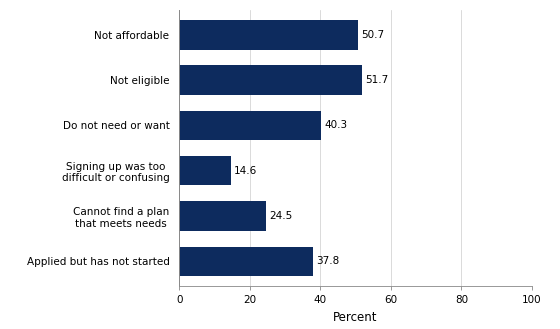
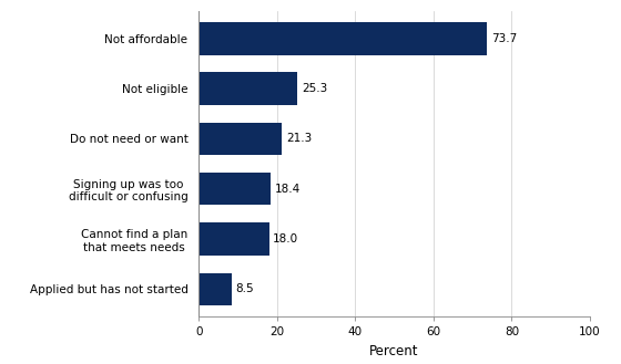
Not affordable: 50.7 -> 73.7
Not eligible: 51.7 -> 25.3
Do not need or want: 40.3 -> 21.3
Signing up was too difficult or confusing: 14.6 -> 18.4
Cannot find a plan that meets needs: 24.5 -> 18.0
Applied but has not started: 37.8 -> 8.5
